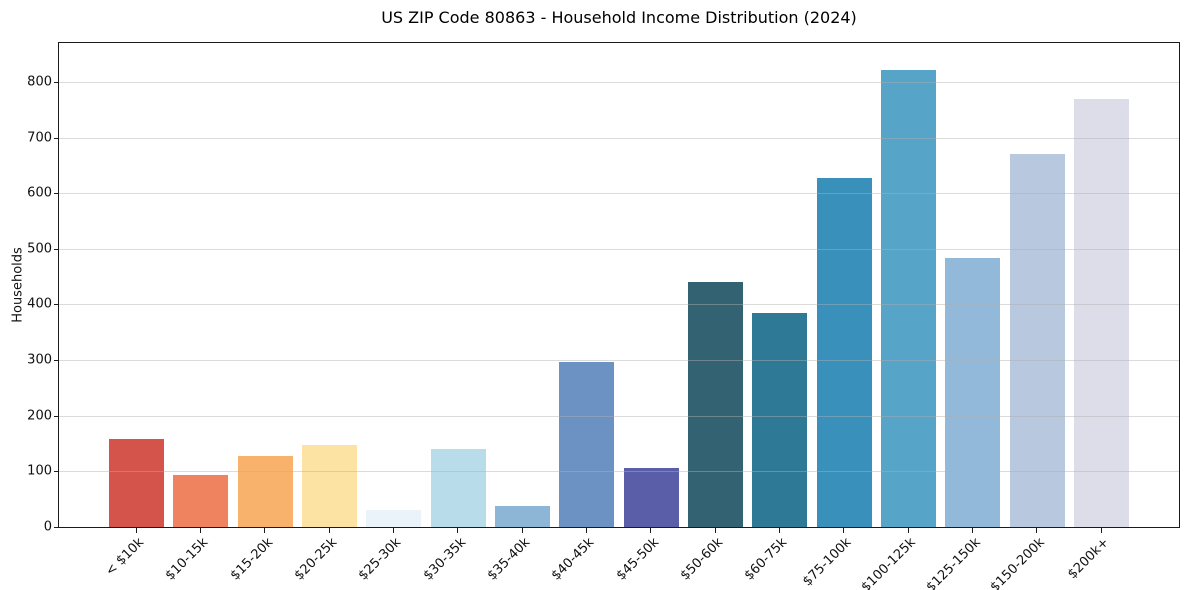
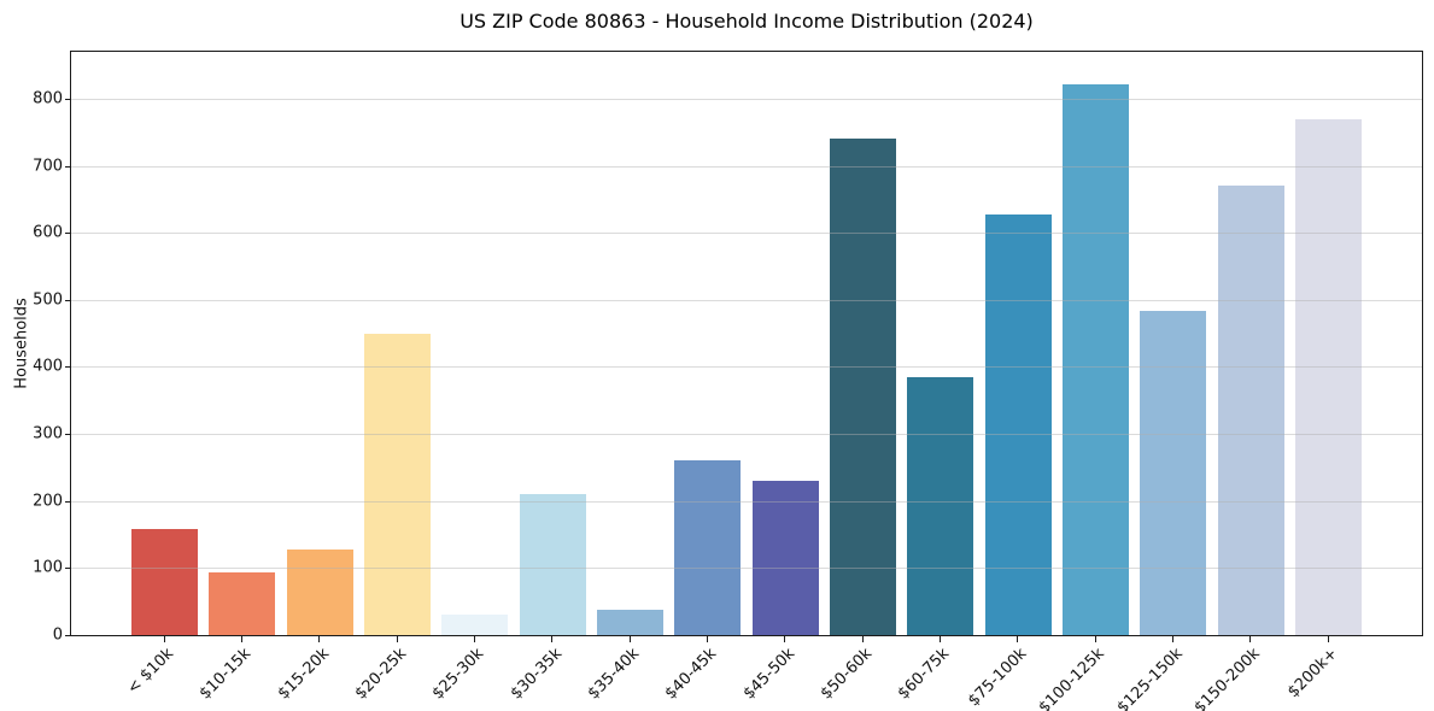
$20-25k: 150 -> 450
$30-35k: 140 -> 210
$40-45k: 300 -> 260
$45-50k: 110 -> 230
$50-60k: 440 -> 740
